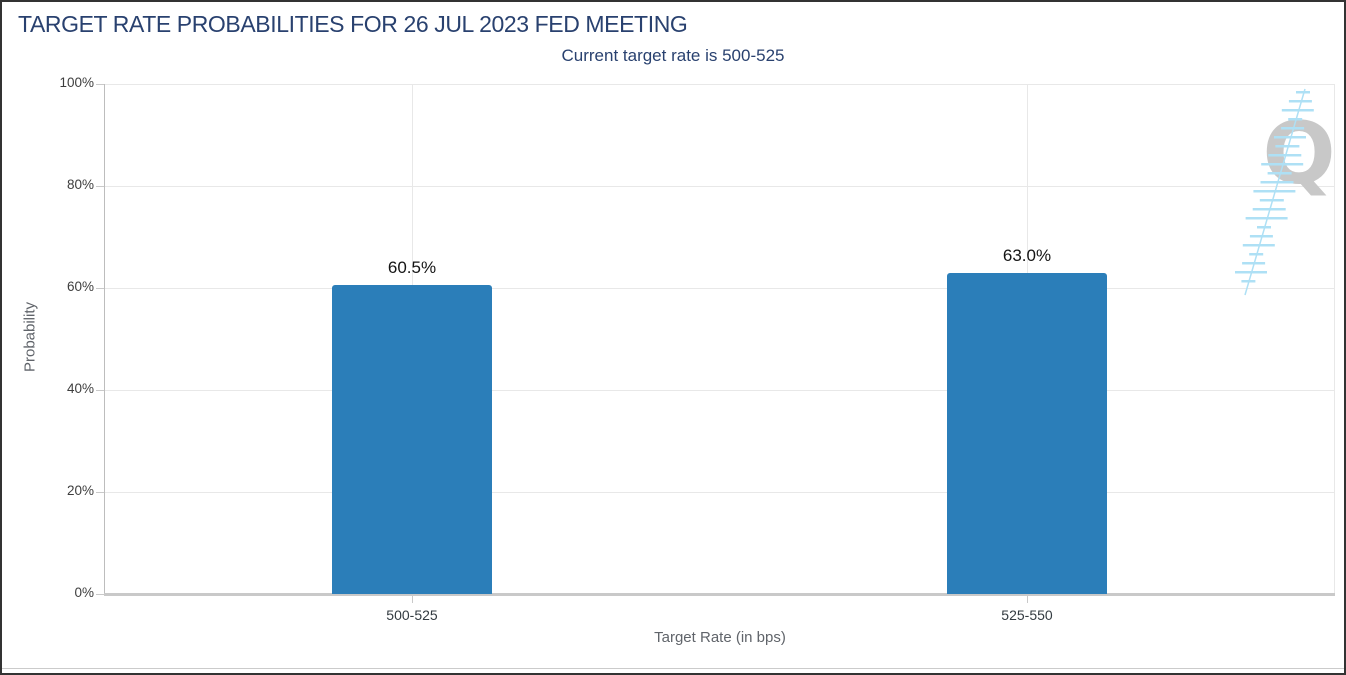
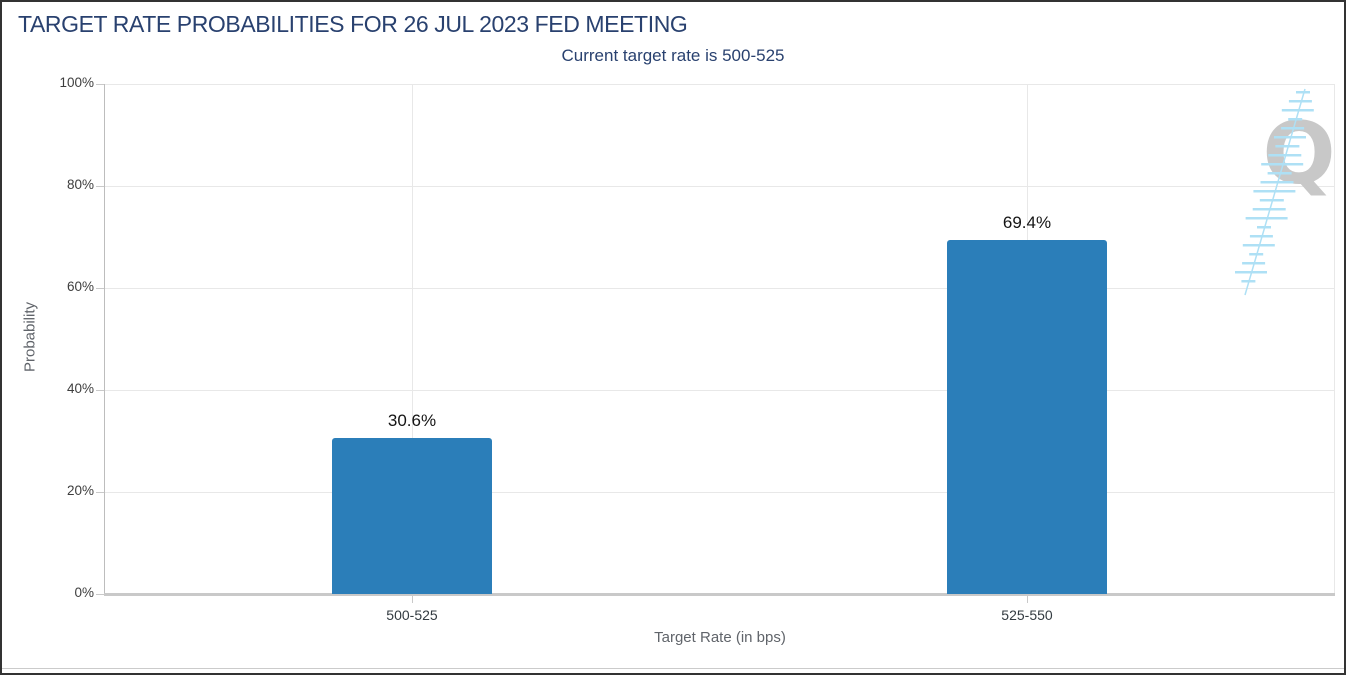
500-525: 60.5% -> 30.6%
525-550: 63.0% -> 69.4%
